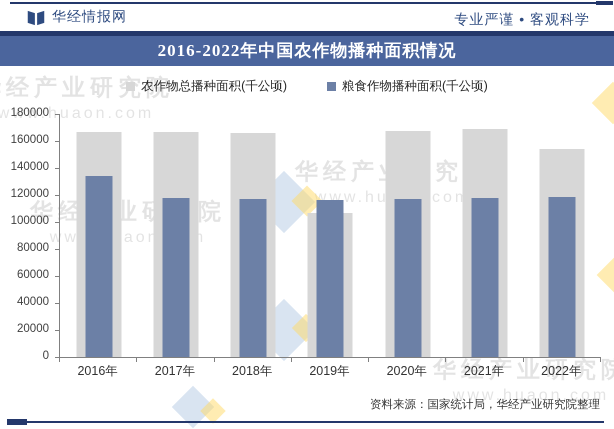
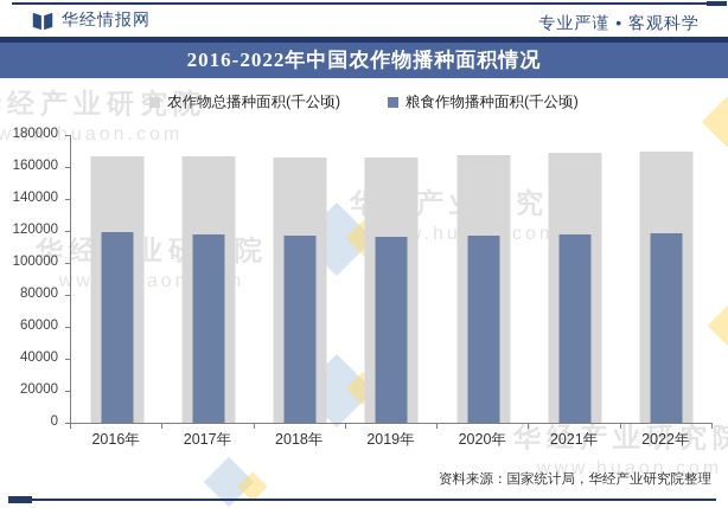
粮食作物播种面积(千公顷)/2016年: 134000 -> 119000
农作物总播种面积(千公顷)/2019年: 107000 -> 166000
农作物总播种面积(千公顷)/2022年: 154000 -> 170000
